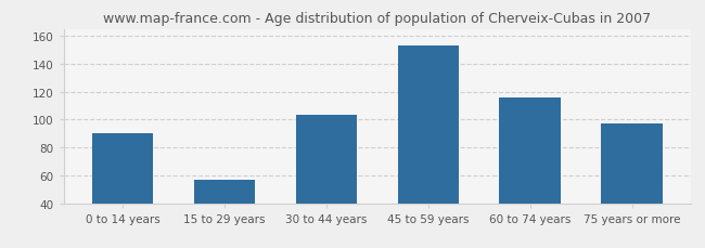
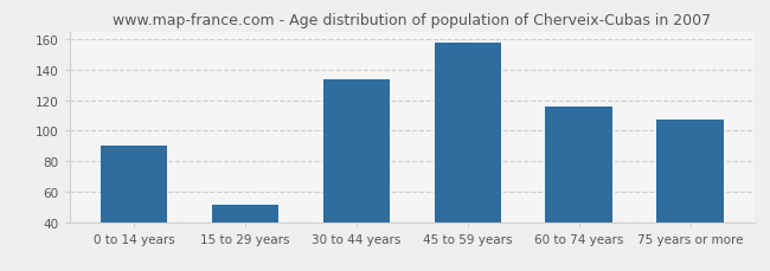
15 to 29 years: 57 -> 51
30 to 44 years: 103 -> 134
45 to 59 years: 153 -> 158
75 years or more: 97 -> 107
